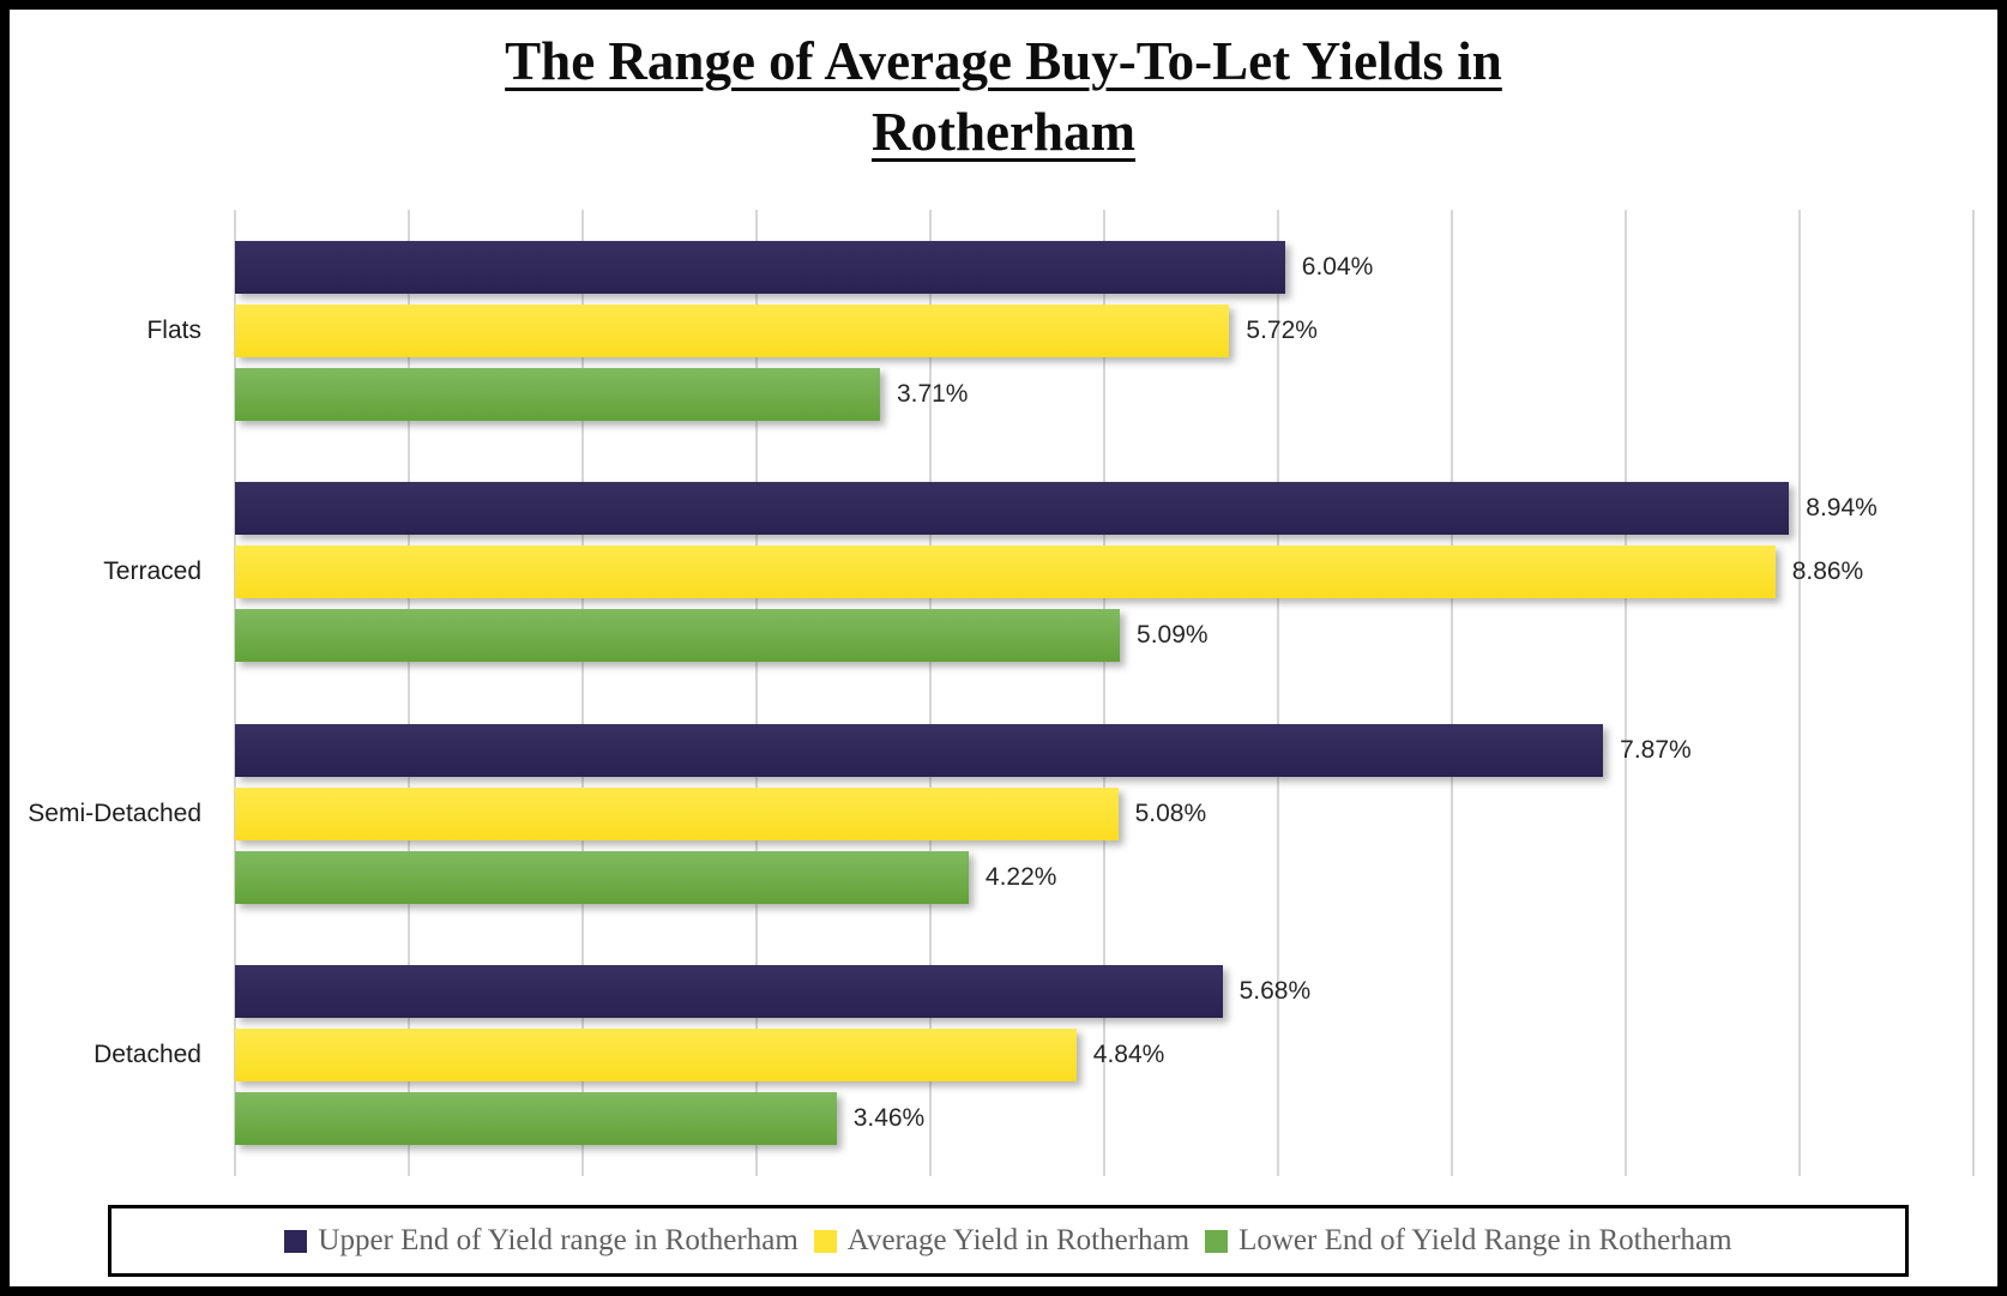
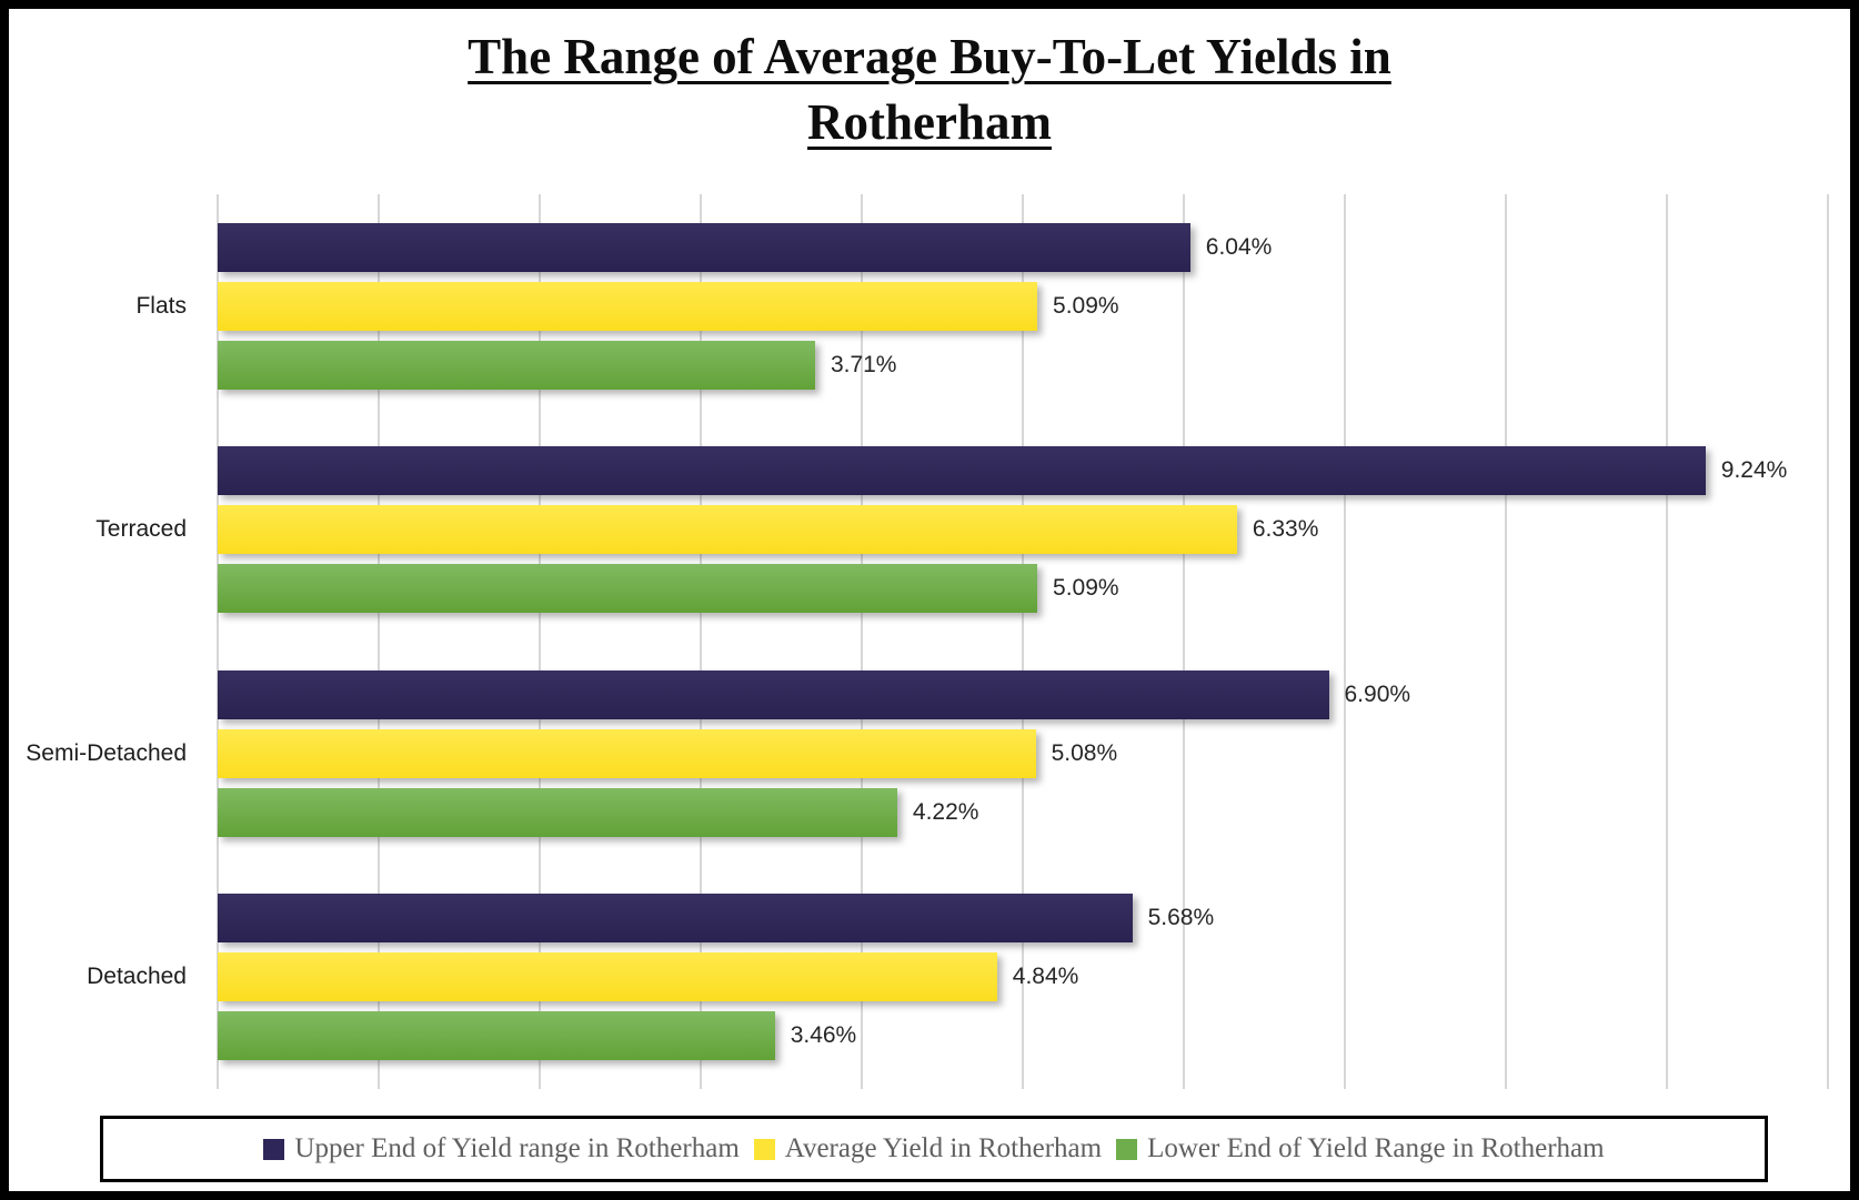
Average Yield in Rotherham/Flats: 5.72% -> 5.09%
Upper End of Yield range in Rotherham/Terraced: 8.94% -> 9.24%
Average Yield in Rotherham/Terraced: 8.86% -> 6.33%
Upper End of Yield range in Rotherham/Semi-Detached: 7.87% -> 6.90%
